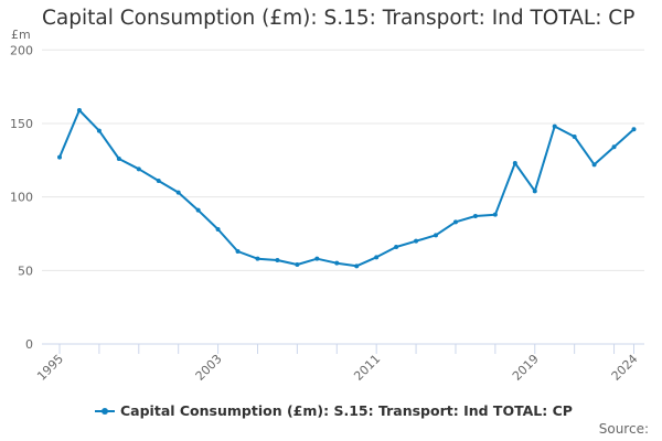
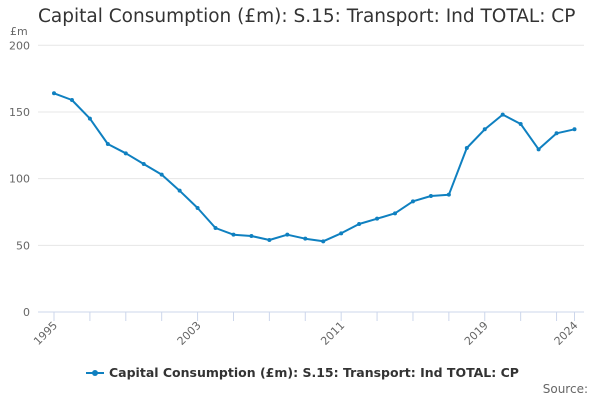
1995: 127 -> 164
2019: 104 -> 137
2024: 146 -> 137
